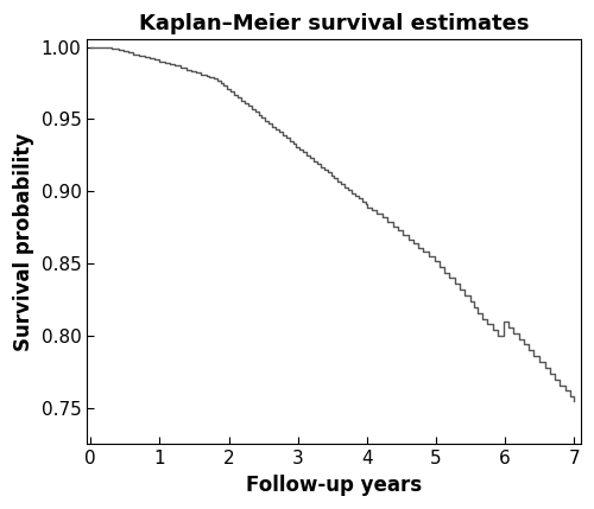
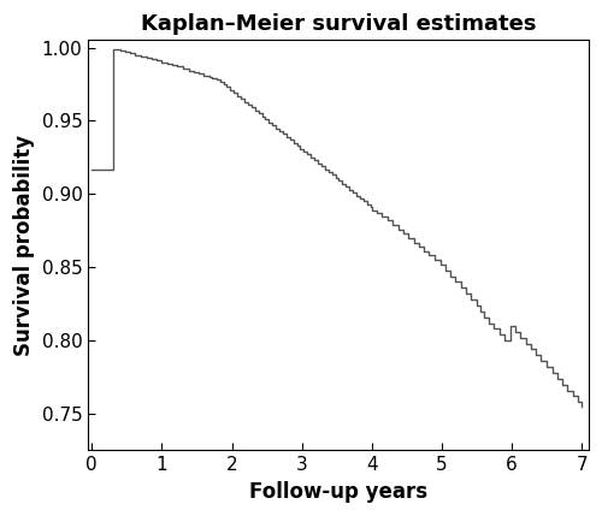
0: 1.000 -> 0.917
